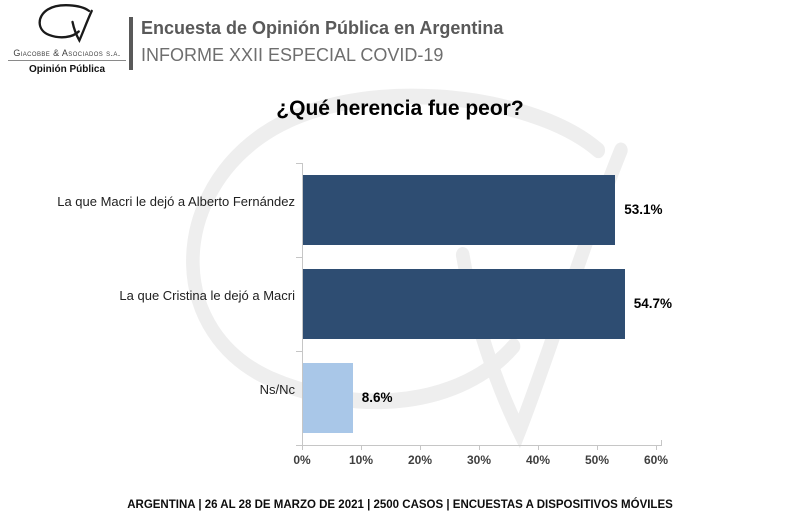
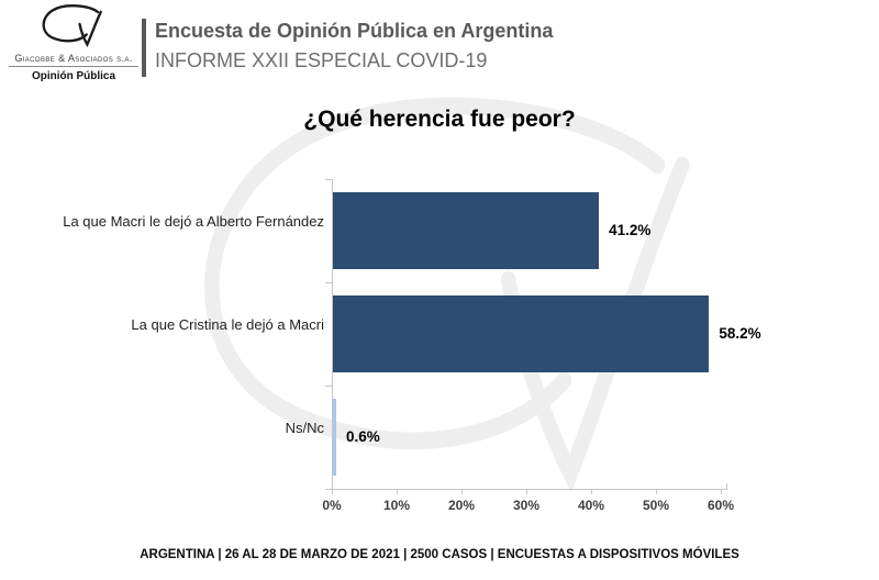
La que Macri le dejó a Alberto Fernández: 53.1% -> 41.2%
La que Cristina le dejó a Macri: 54.7% -> 58.2%
Ns/Nc: 8.6% -> 0.6%
